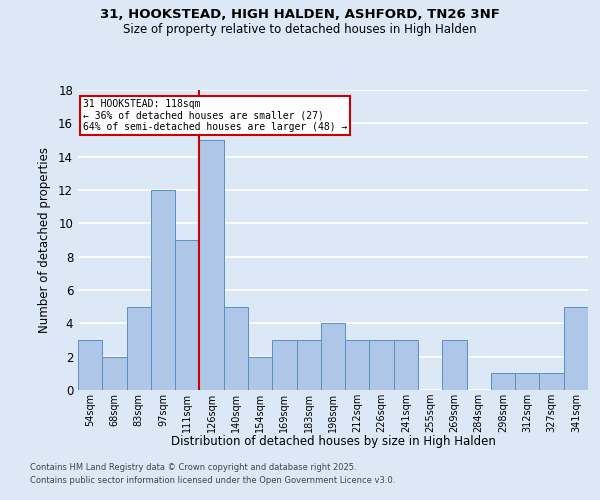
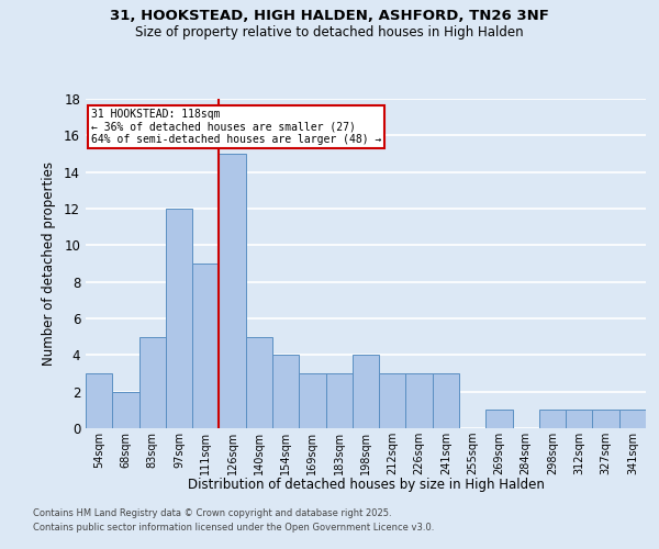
154sqm: 2 -> 4
269sqm: 3 -> 1
341sqm: 5 -> 1
